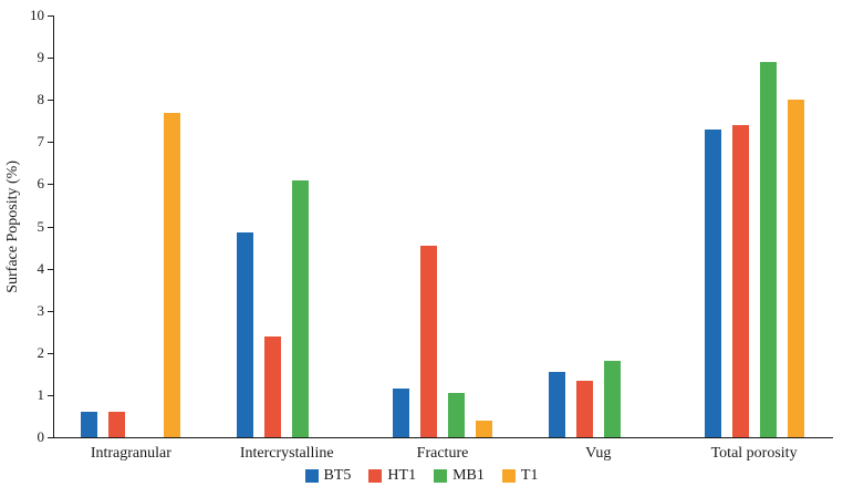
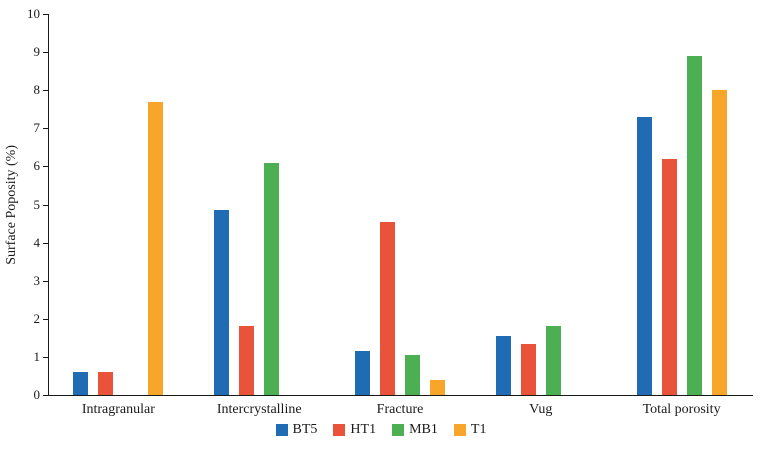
HT1/Intercrystalline: 2.4 -> 1.8
HT1/Total porosity: 7.4 -> 6.2
